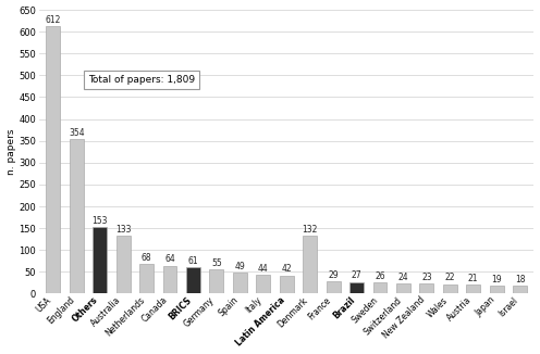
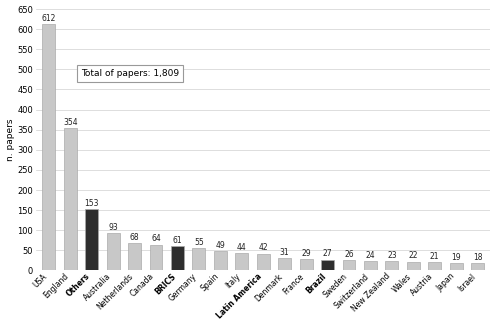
Australia: 133 -> 93
Denmark: 132 -> 31
